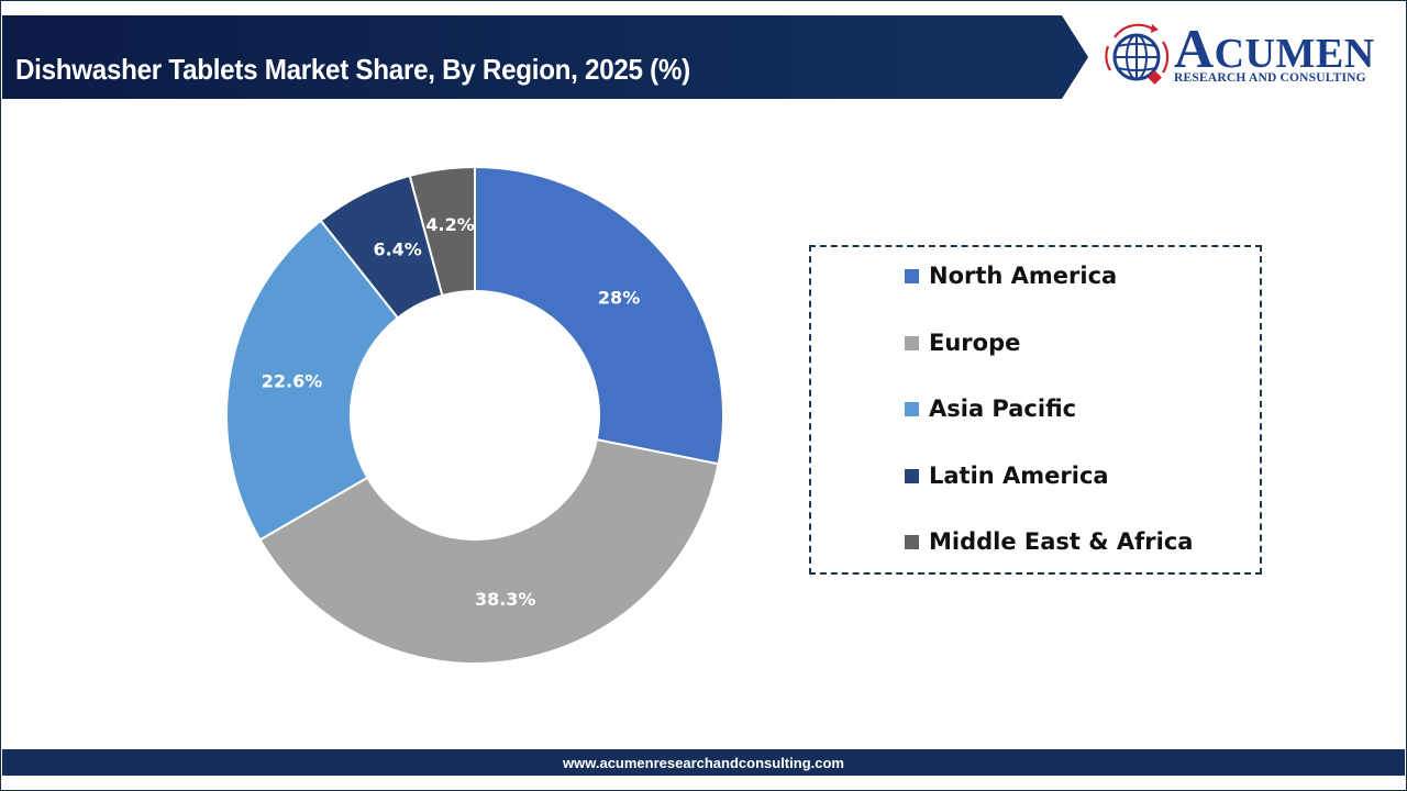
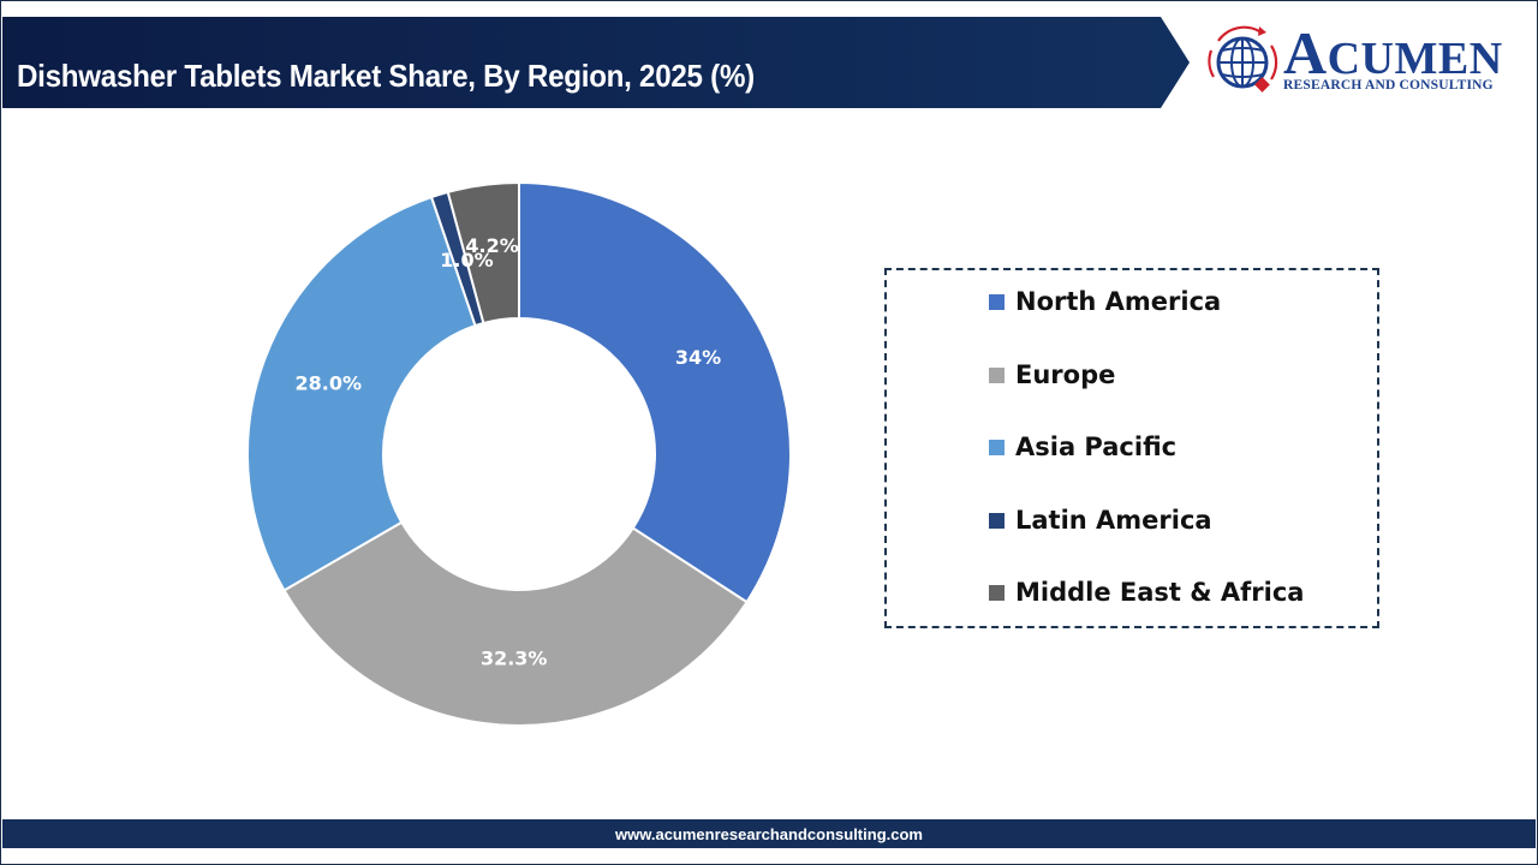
North America: 28% -> 34%
Europe: 38.3% -> 32.3%
Asia Pacific: 22.6% -> 28.0%
Latin America: 6.4% -> 1.0%
